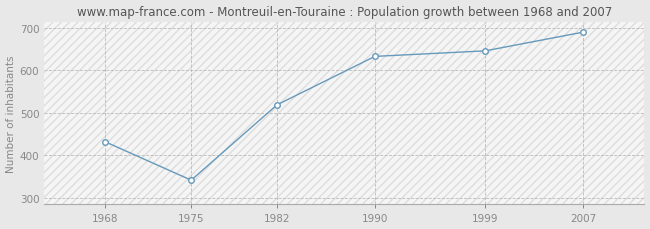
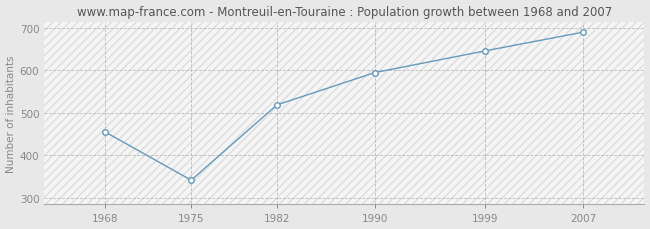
1968: 432 -> 455
1990: 633 -> 595
